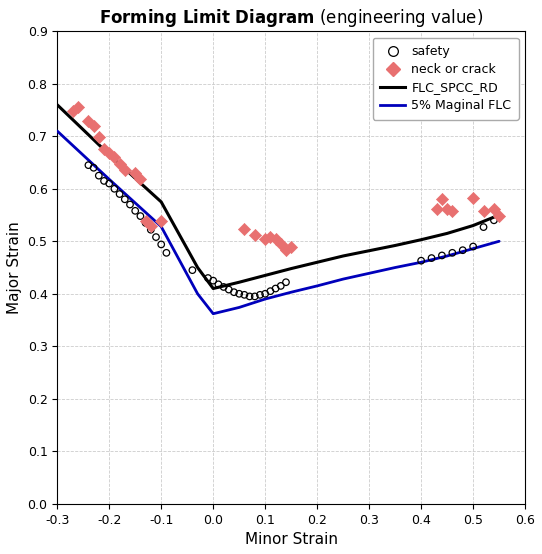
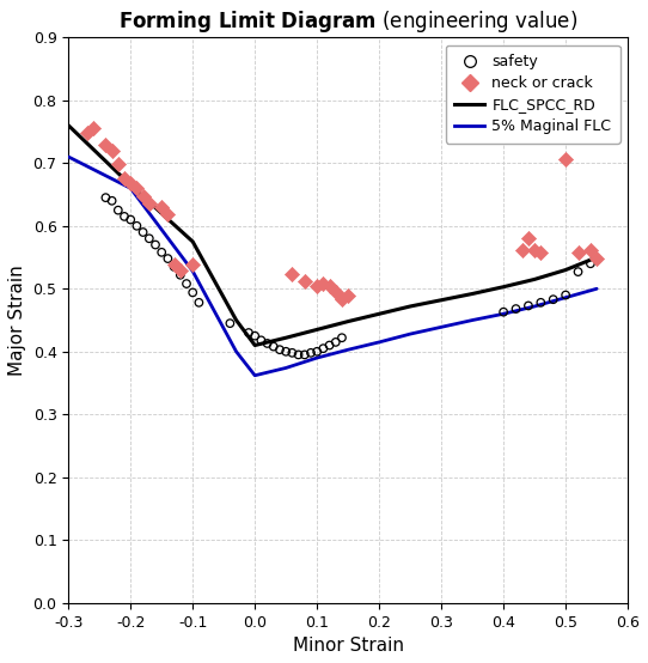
5% Maginal FLC/-0.2: 0.618 -> 0.660
neck or crack/0.5: 0.582 -> 0.706
